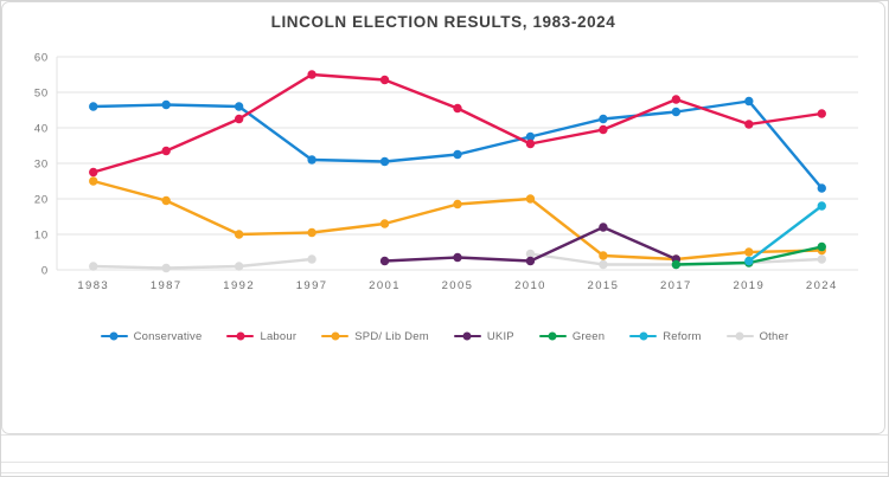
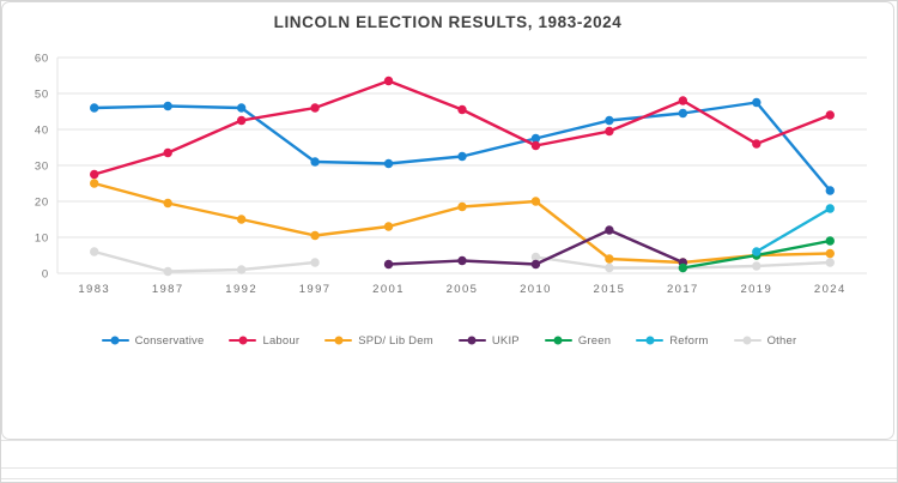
Other/1983: 1 -> 6
SPD/ Lib Dem/1992: 10 -> 15
Labour/1997: 55 -> 46
Labour/2019: 41 -> 36
Green/2019: 2 -> 5
Reform/2019: 2 -> 6
Green/2024: 6 -> 9
